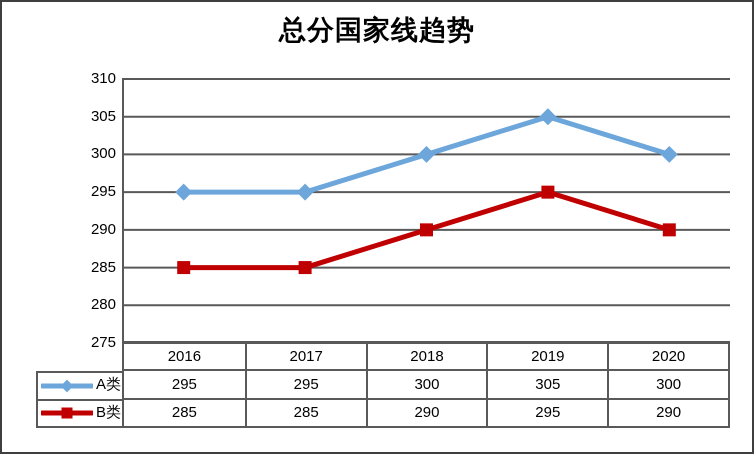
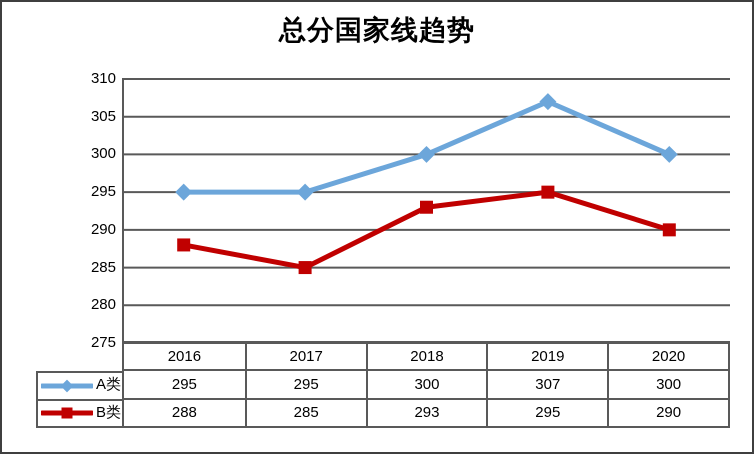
B类/2016: 285 -> 288
B类/2018: 290 -> 293
A类/2019: 305 -> 307
